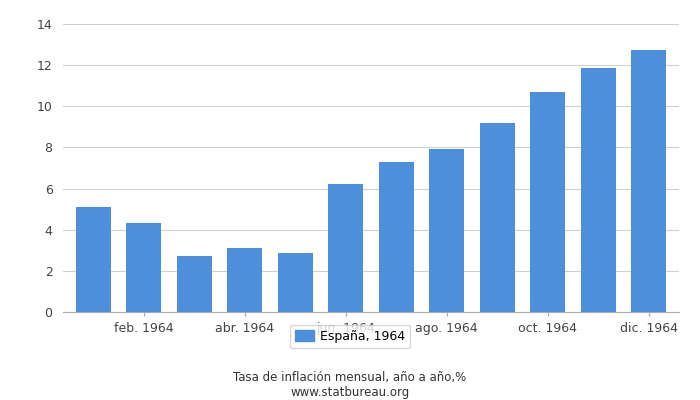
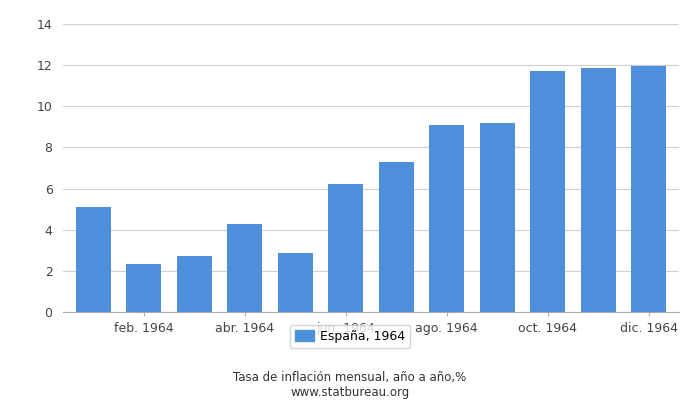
feb. 1964: 4.35 -> 2.35
abr. 1964: 3.10 -> 4.30
ago. 1964: 7.90 -> 9.10
oct. 1964: 10.70 -> 11.70
dic. 1964: 12.75 -> 11.95
